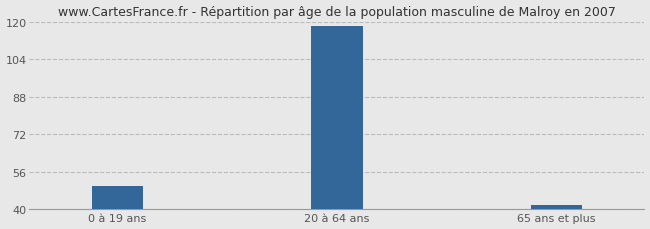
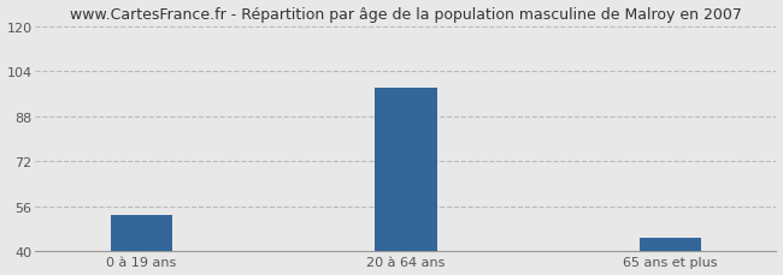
0 à 19 ans: 50 -> 53
20 à 64 ans: 118 -> 98
65 ans et plus: 42 -> 45
